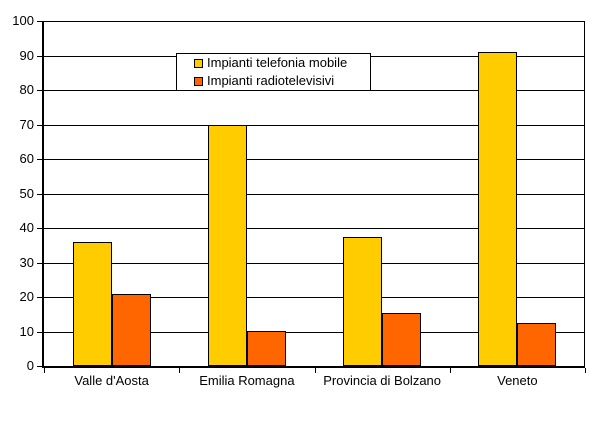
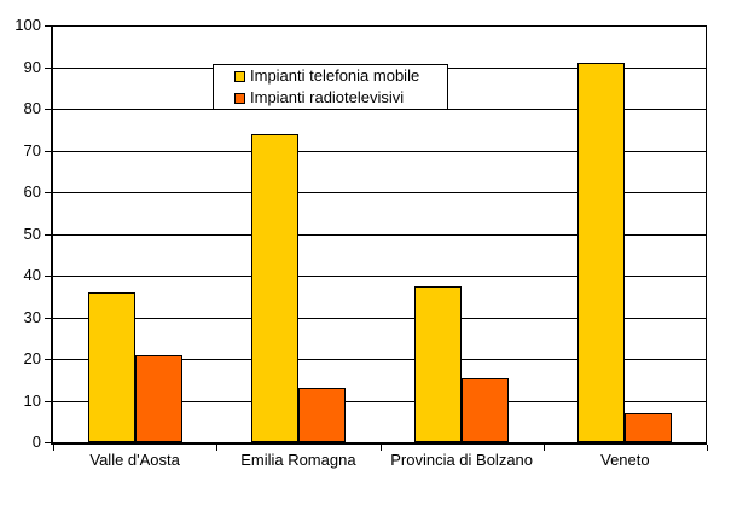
Impianti telefonia mobile/Emilia Romagna: 70 -> 74
Impianti radiotelevisivi/Emilia Romagna: 10 -> 13
Impianti radiotelevisivi/Veneto: 12 -> 7
